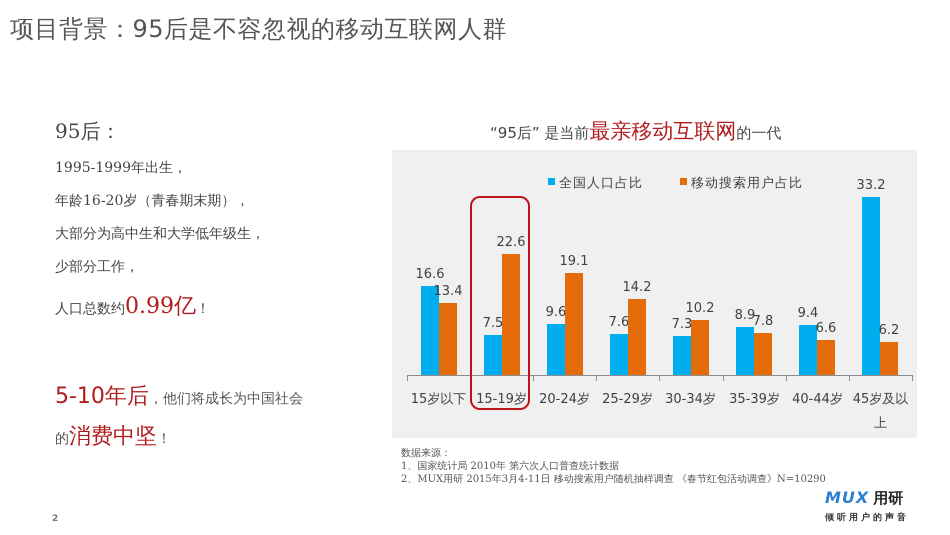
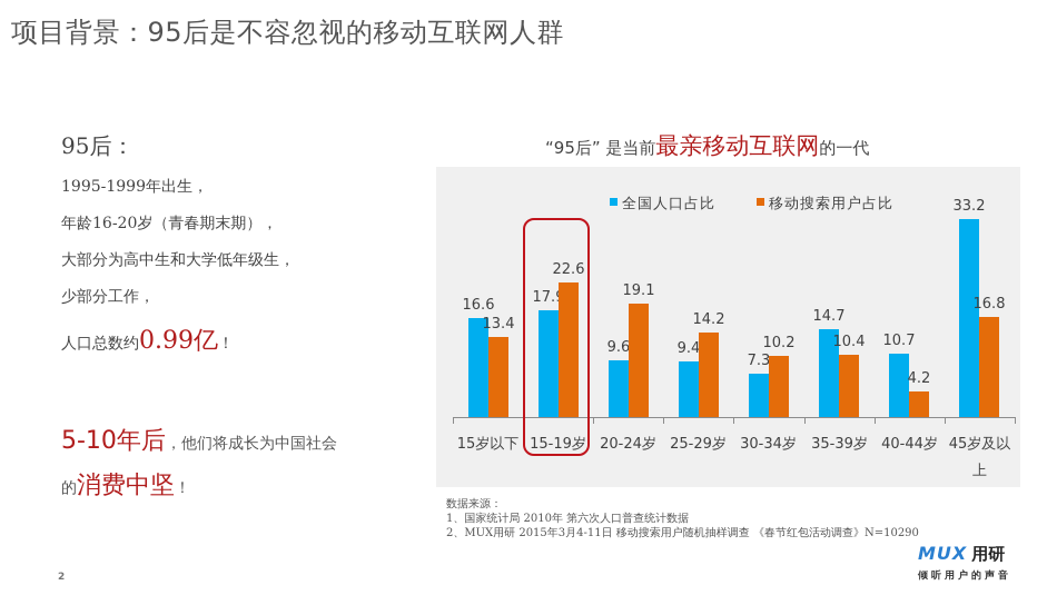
全国人口占比/15-19岁: 7.5 -> 17.9
全国人口占比/25-29岁: 7.6 -> 9.4
全国人口占比/35-39岁: 8.9 -> 14.7
移动搜索用户占比/35-39岁: 7.8 -> 10.4
全国人口占比/40-44岁: 9.4 -> 10.7
移动搜索用户占比/40-44岁: 6.6 -> 4.2
移动搜索用户占比/45岁及以上: 6.2 -> 16.8
